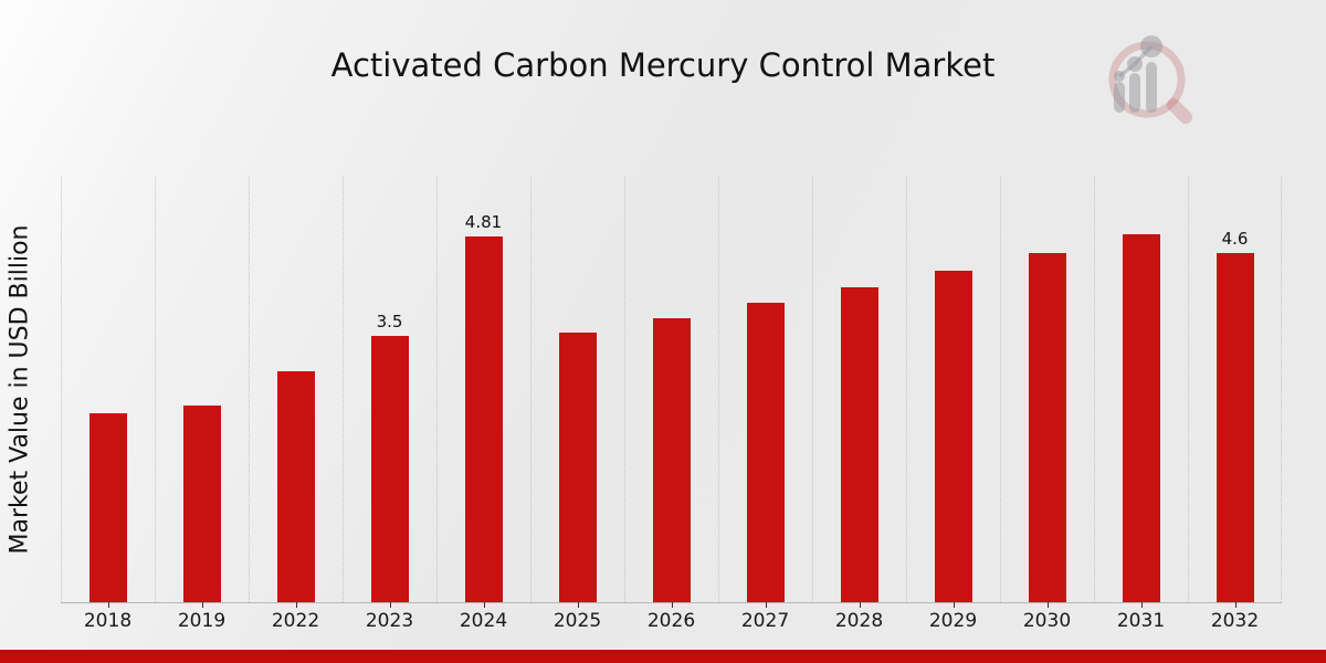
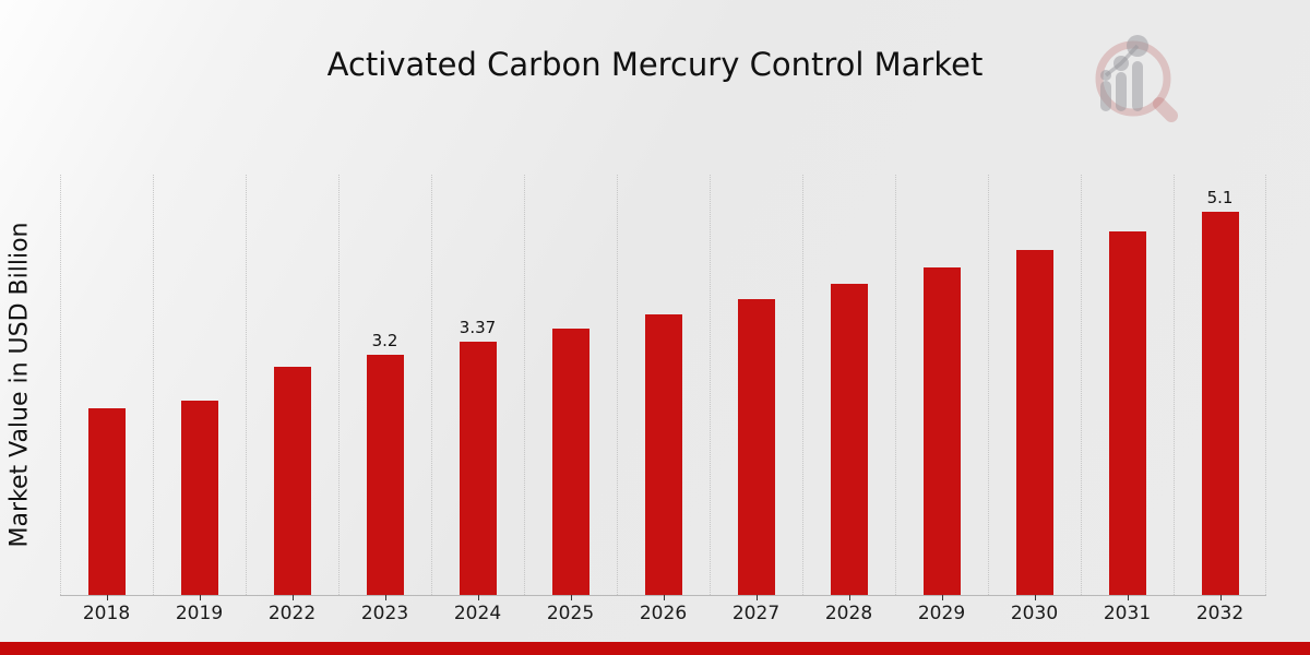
2023: 3.5 -> 3.2
2024: 4.81 -> 3.37
2032: 4.6 -> 5.1
